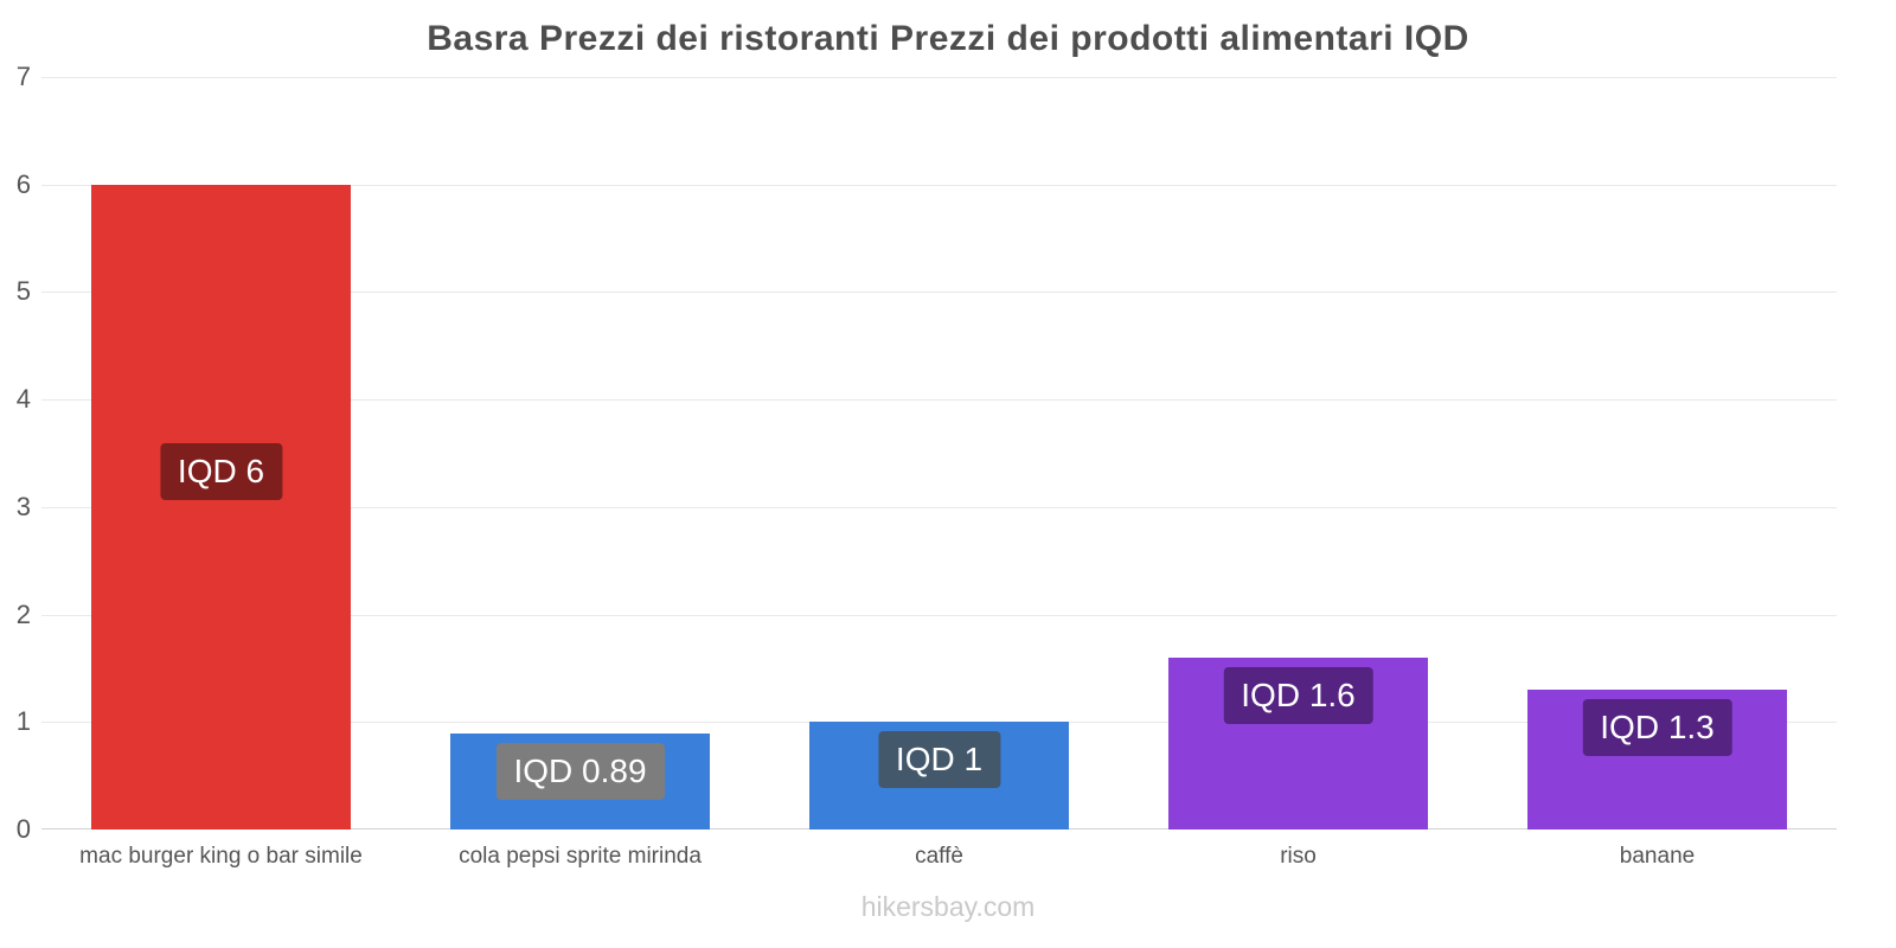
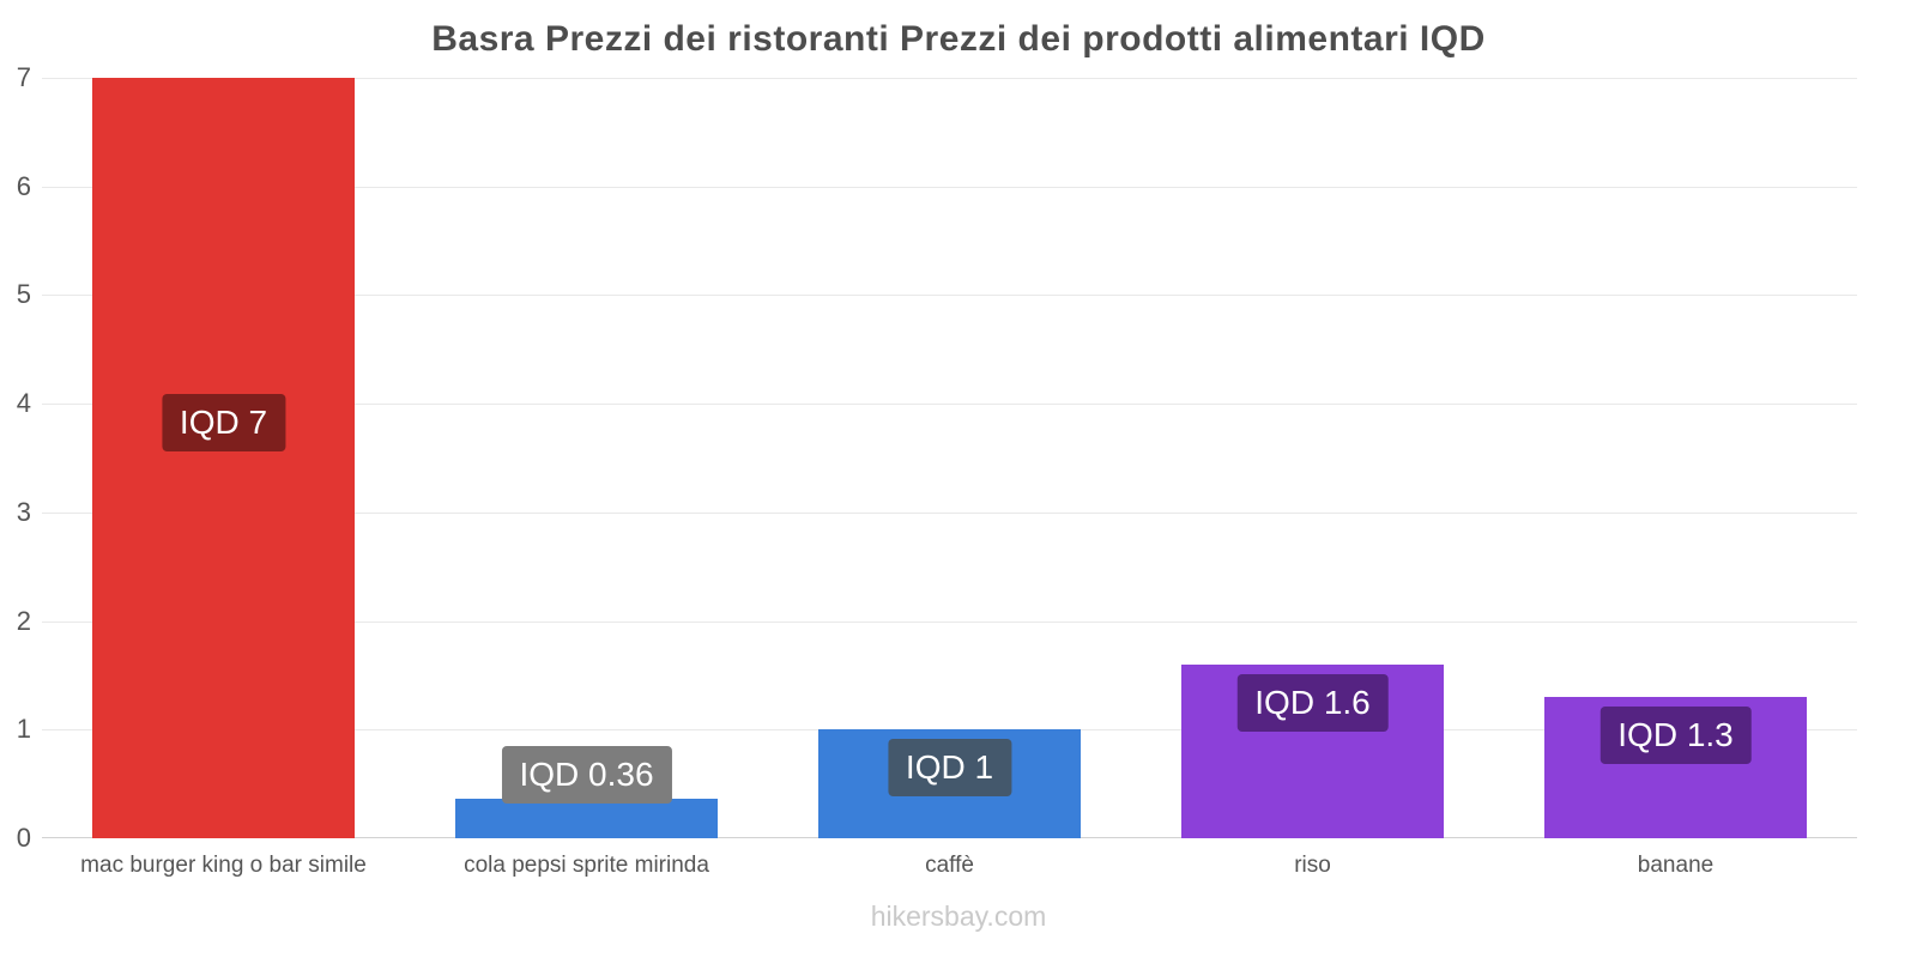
mac burger king o bar simile: 6 -> 7
cola pepsi sprite mirinda: 0.89 -> 0.36
